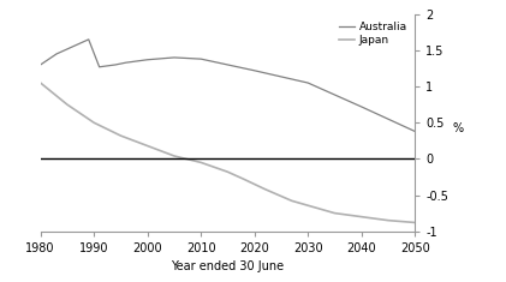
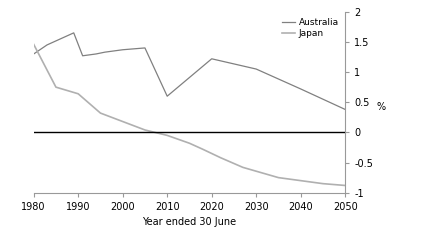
Japan/1980: 1.05 -> 1.46
Japan/1990: 0.50 -> 0.64
Australia/2010: 1.38 -> 0.60
